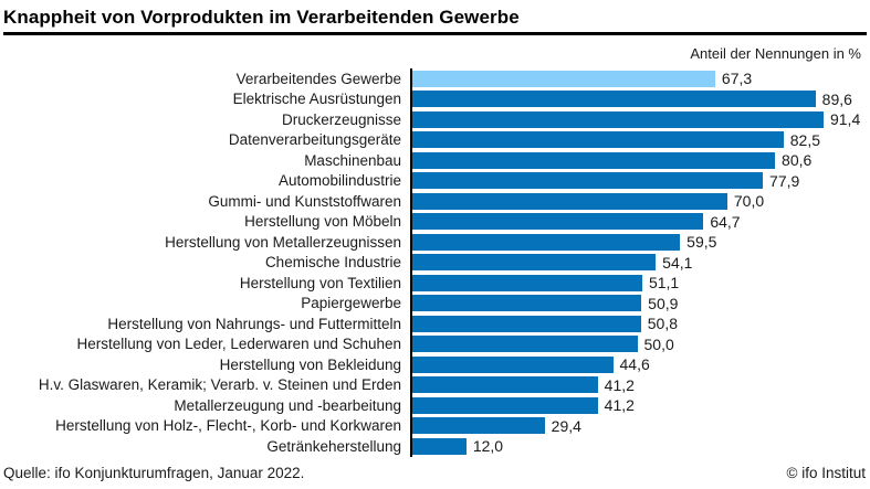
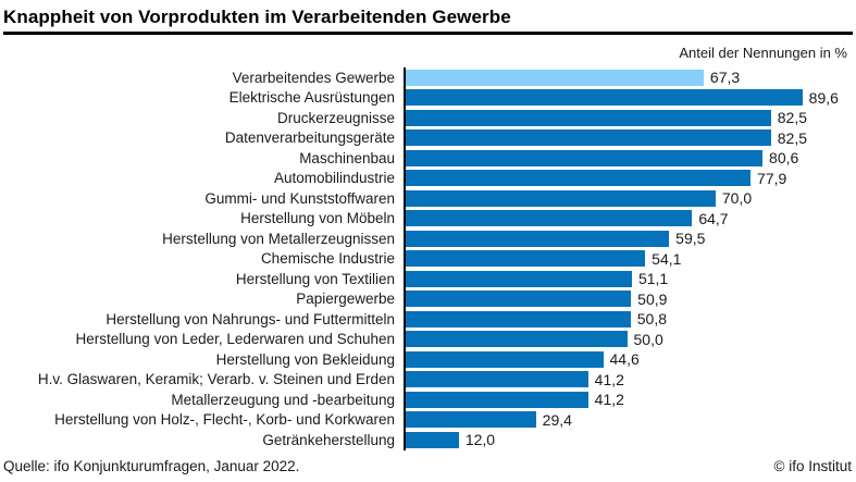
Druckerzeugnisse: 91,4 -> 82,5
